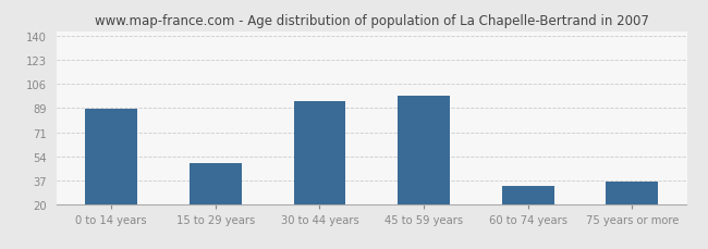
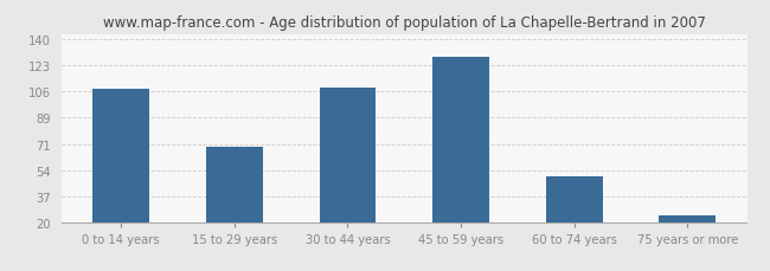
0 to 14 years: 88 -> 107
15 to 29 years: 49 -> 69
30 to 44 years: 93 -> 108
45 to 59 years: 97 -> 128
60 to 74 years: 33 -> 50
75 years or more: 36 -> 24
